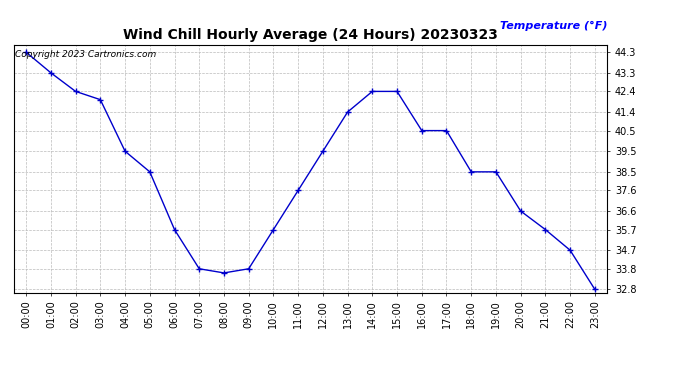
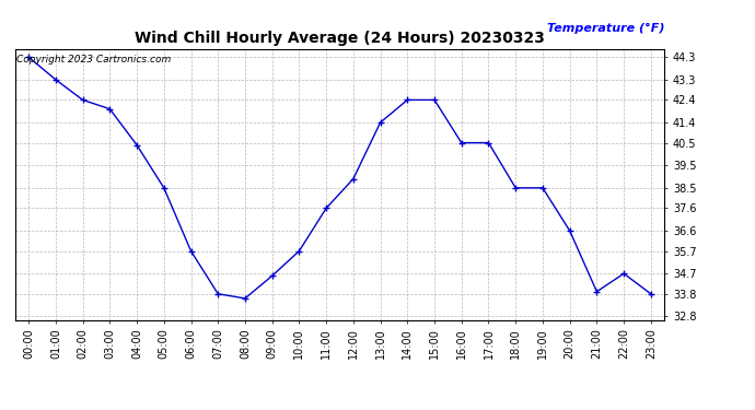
04:00: 39.5 -> 40.4
09:00: 33.8 -> 34.6
12:00: 39.5 -> 38.9
21:00: 35.7 -> 33.9
23:00: 32.8 -> 33.8
